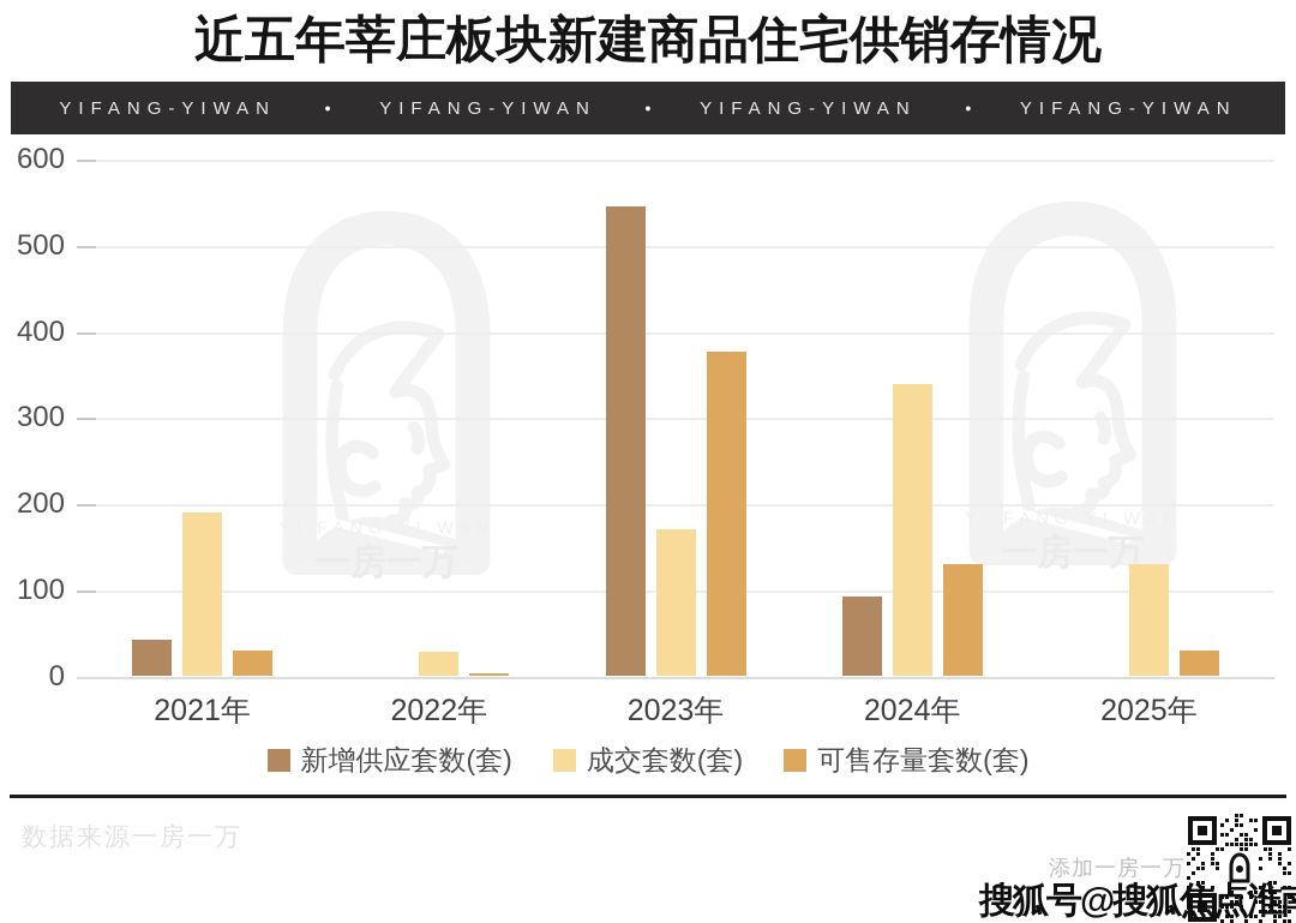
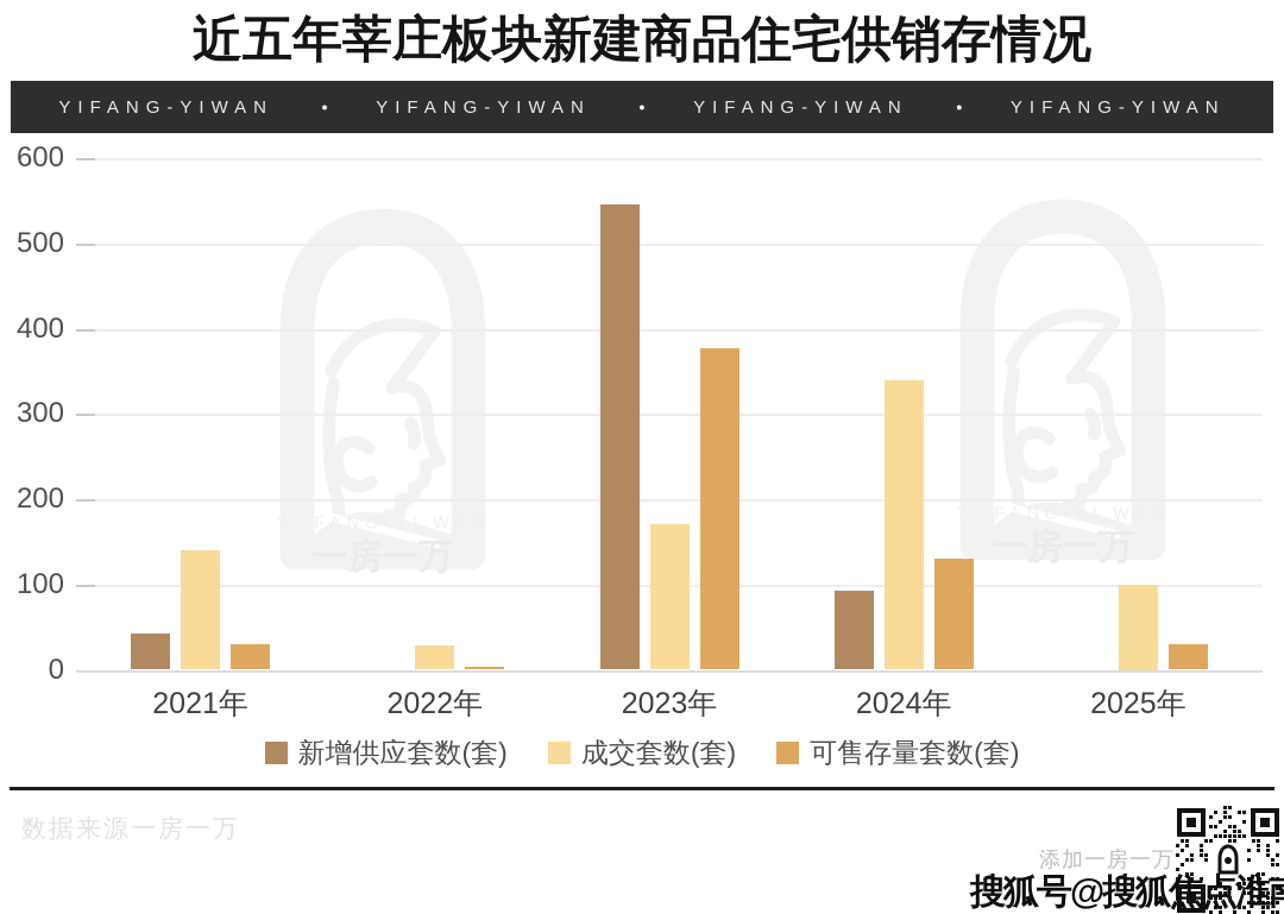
成交套数(套)/2021年: 190 -> 140
成交套数(套)/2025年: 130 -> 100
